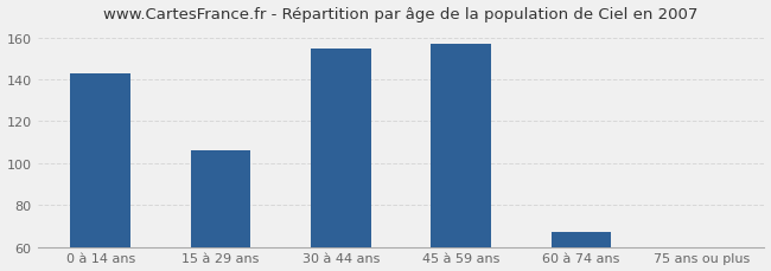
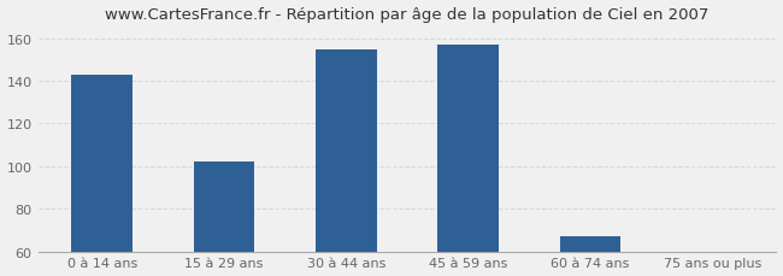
15 à 29 ans: 106 -> 102
